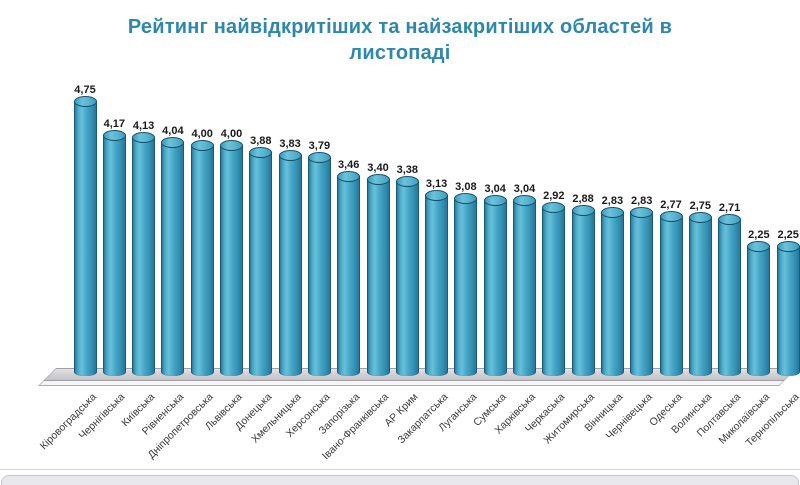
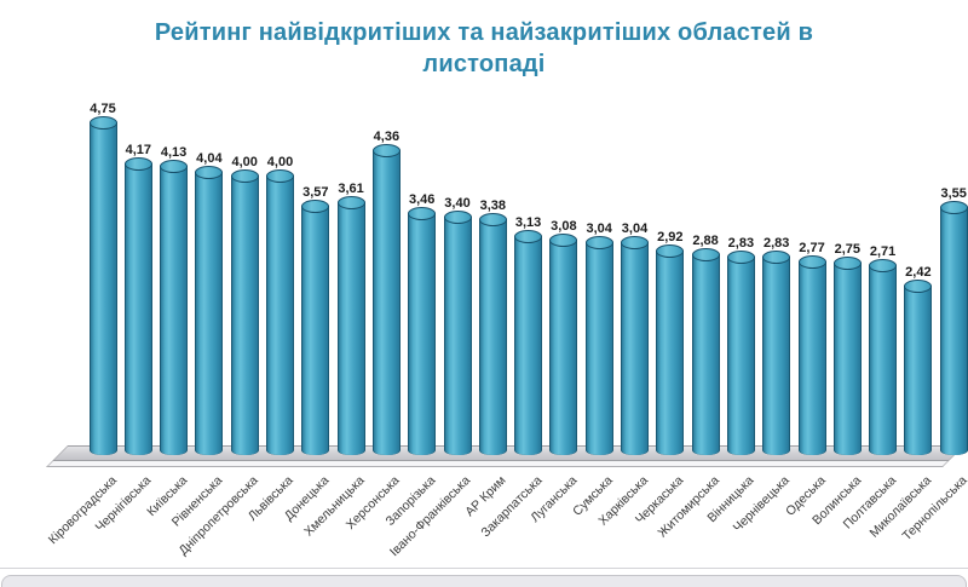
Донецька: 3,88 -> 3,57
Хмельницька: 3,83 -> 3,61
Херсонська: 3,79 -> 4,36
Миколаївська: 2,25 -> 2,42
Тернопільська: 2,25 -> 3,55
